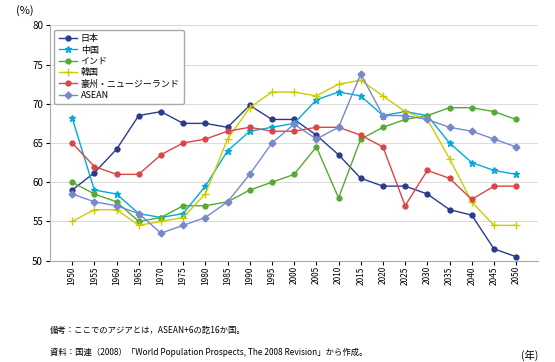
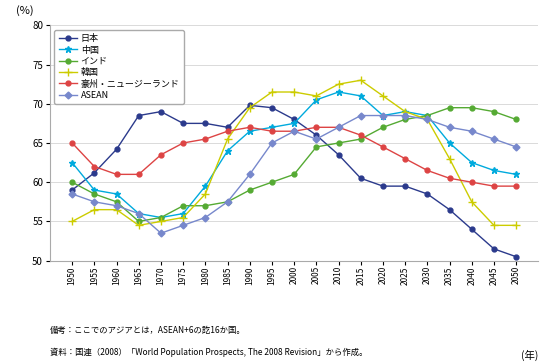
中国/1950: 68.2 -> 62.5
日本/1995: 68.0 -> 69.5
ASEAN/2000: 67.4 -> 66.5
インド/2010: 58.0 -> 65.0
ASEAN/2015: 73.8 -> 68.5
豪州・ニュージーランド/2025: 57.0 -> 63.0
日本/2040: 55.8 -> 54.0
豪州・ニュージーランド/2040: 57.8 -> 60.0
